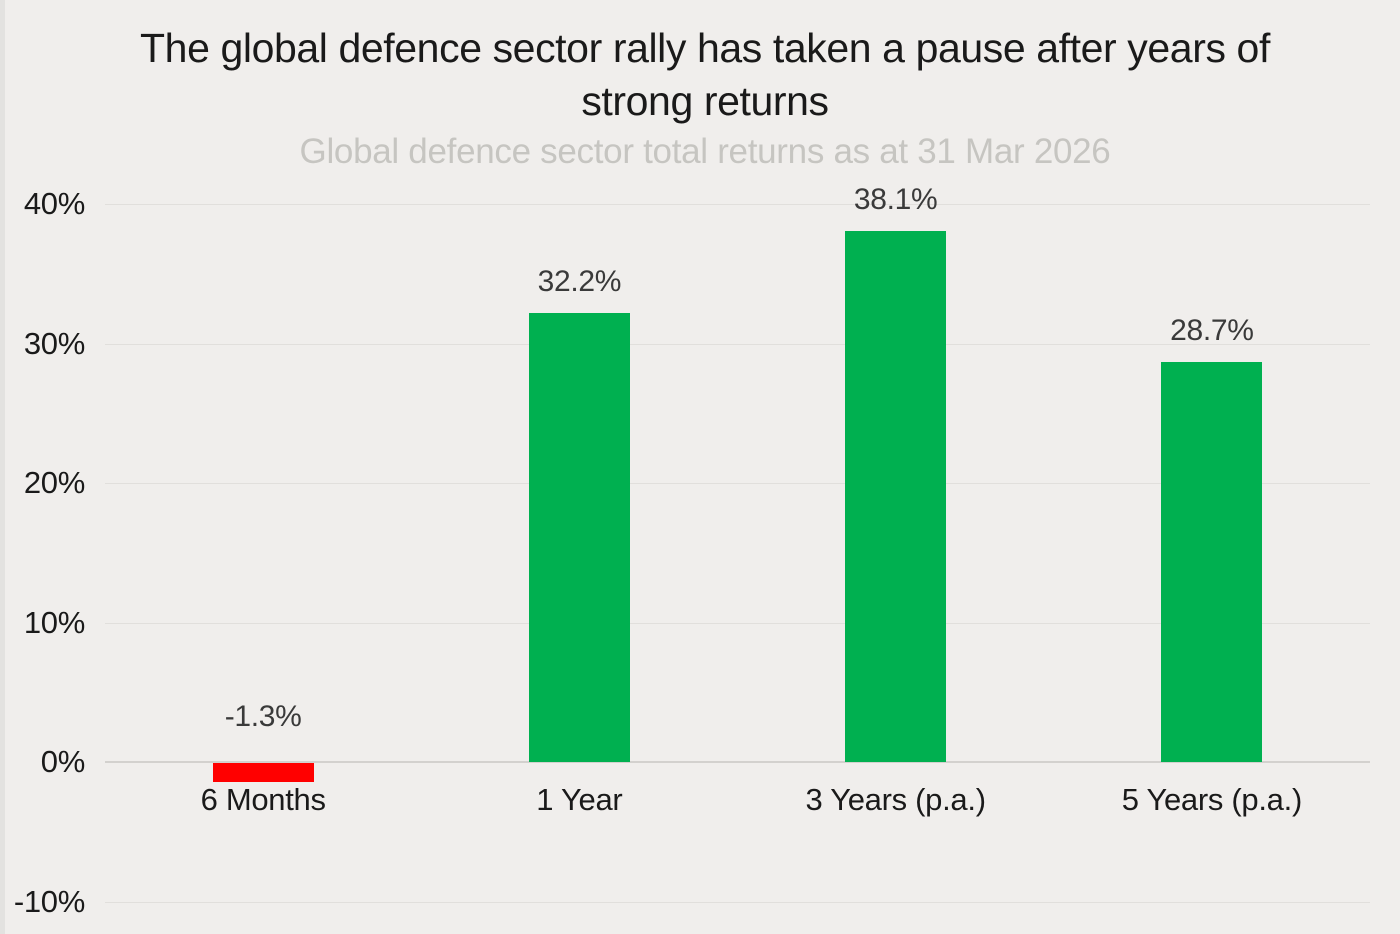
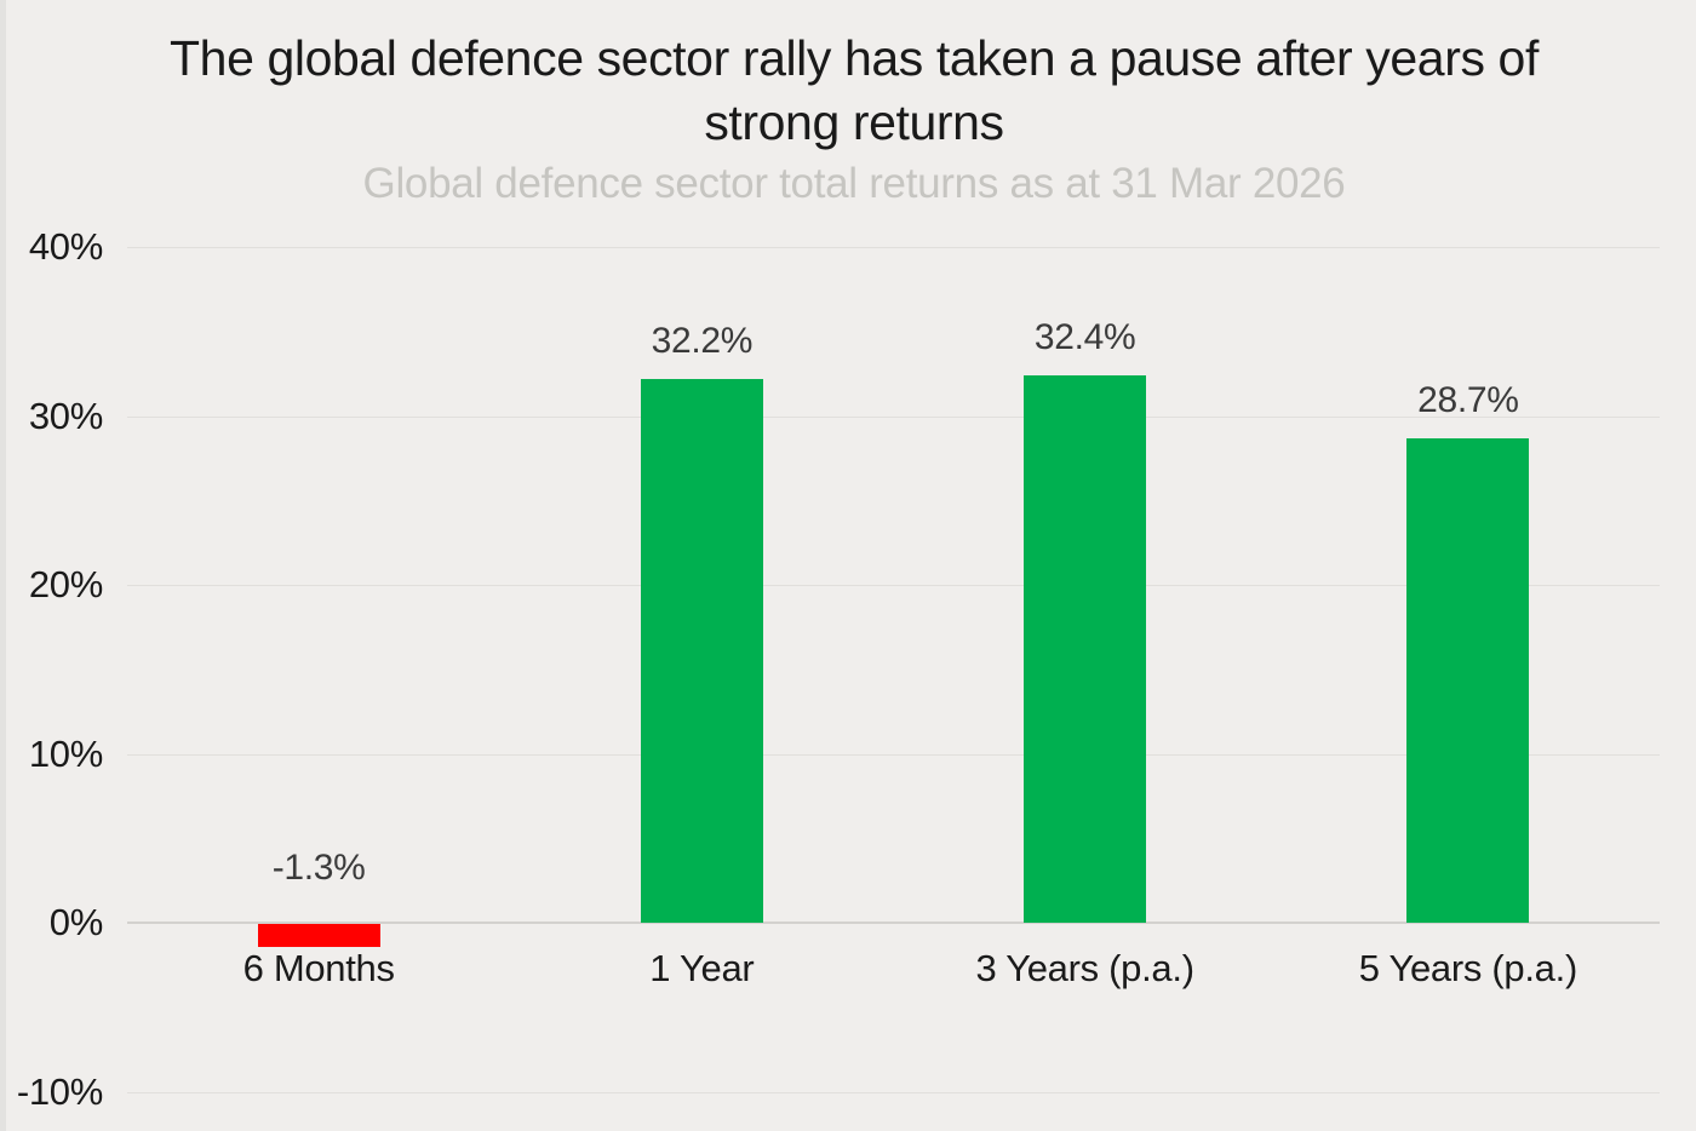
3 Years (p.a.): 38.1% -> 32.4%
